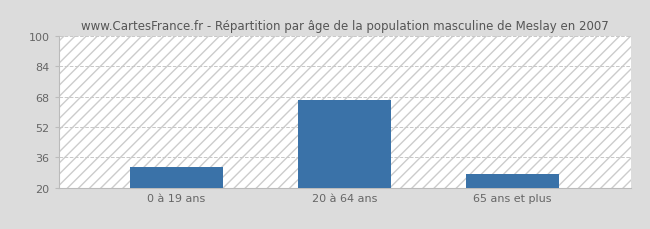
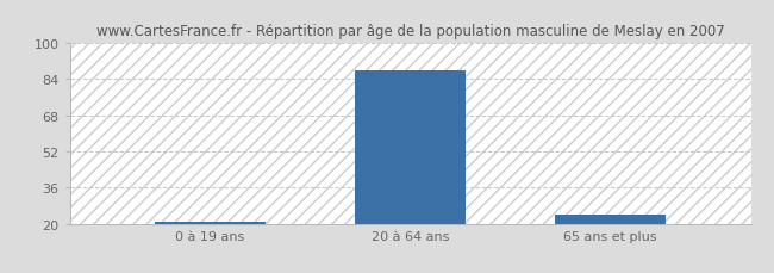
0 à 19 ans: 31 -> 21
20 à 64 ans: 66 -> 88
65 ans et plus: 27 -> 24
